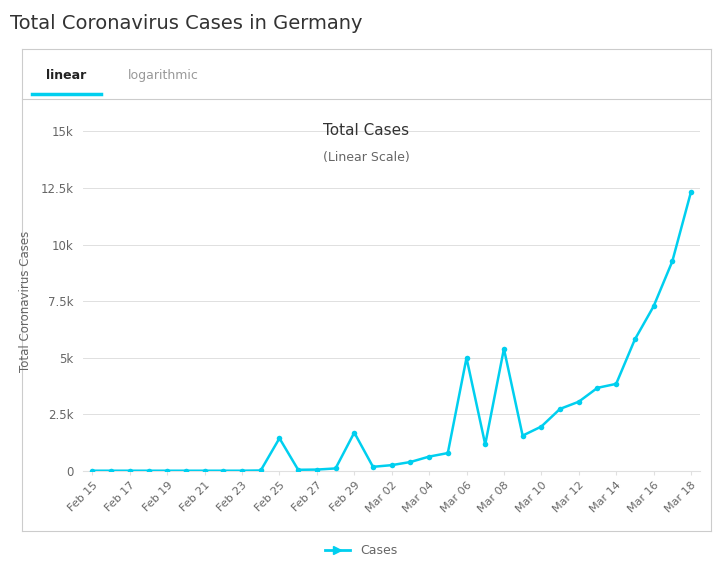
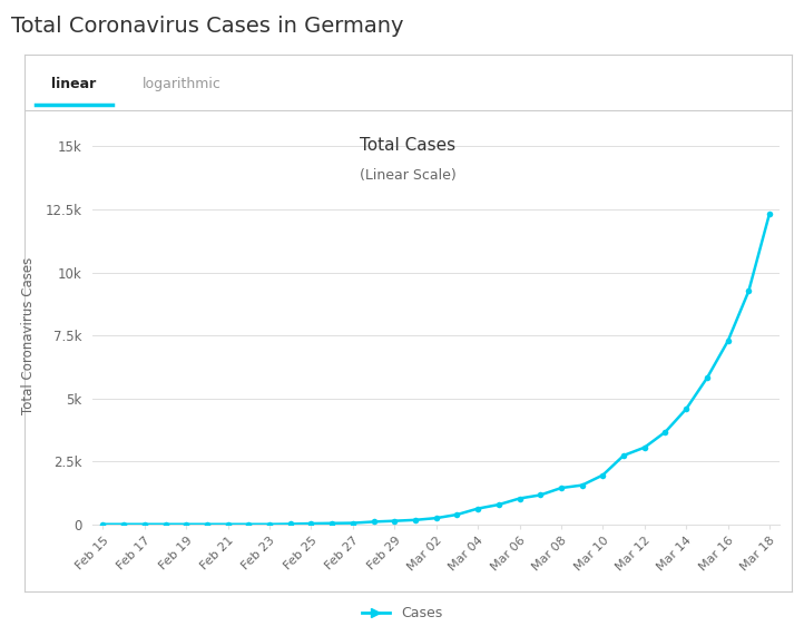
Feb 25: 1.45k -> 0.05k
Feb 29: 1.70k -> 0.15k
Mar 06: 5.00k -> 1.04k
Mar 08: 5.40k -> 1.46k
Mar 14: 3.85k -> 4.58k
